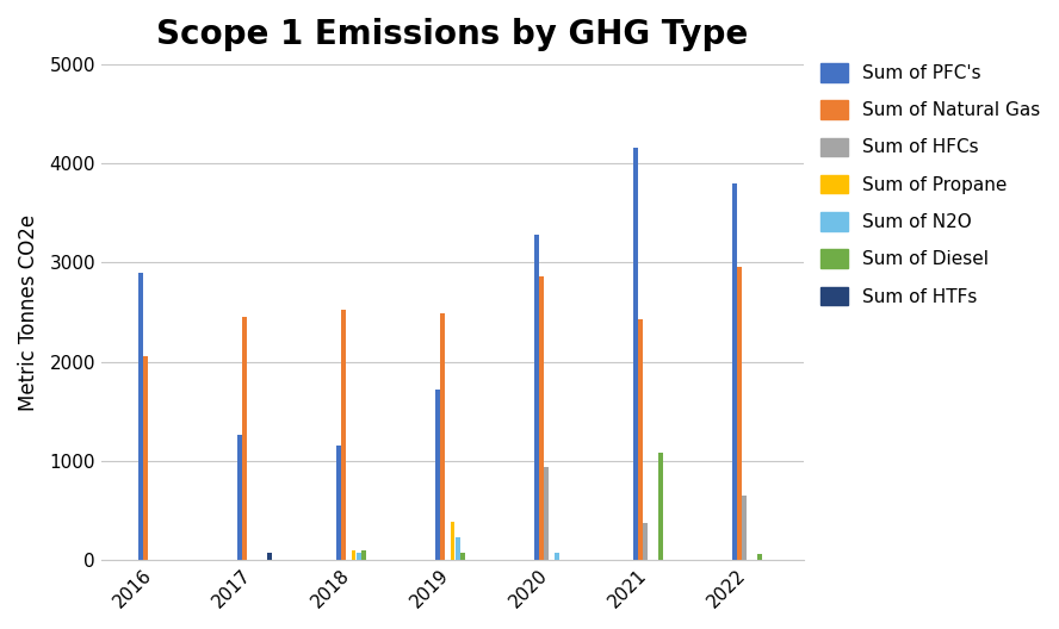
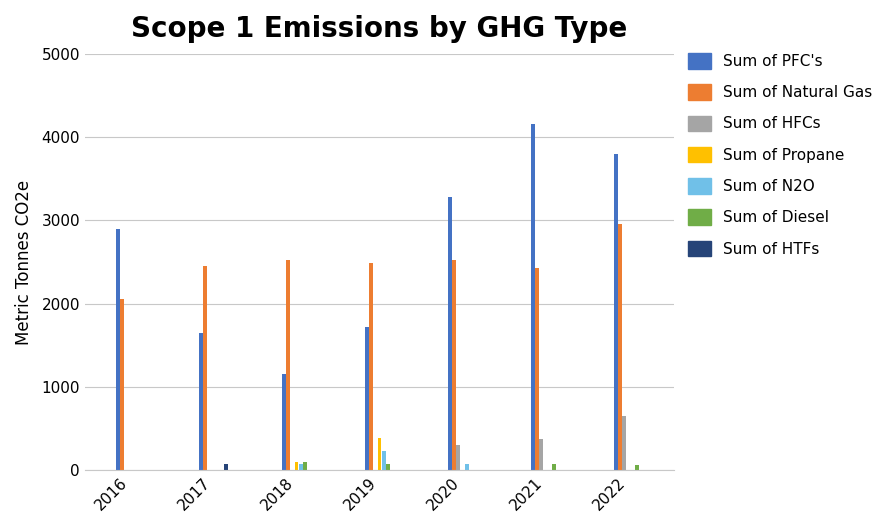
Sum of PFC's/2017: 1260 -> 1650
Sum of Natural Gas/2020: 2860 -> 2520
Sum of HFCs/2020: 940 -> 300
Sum of Diesel/2021: 1080 -> 80
